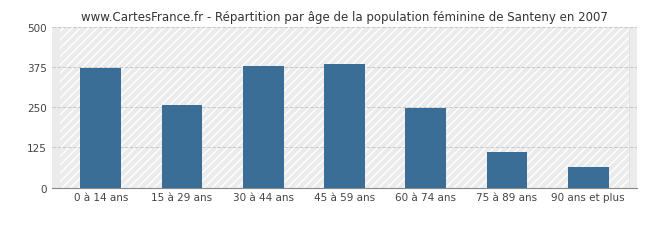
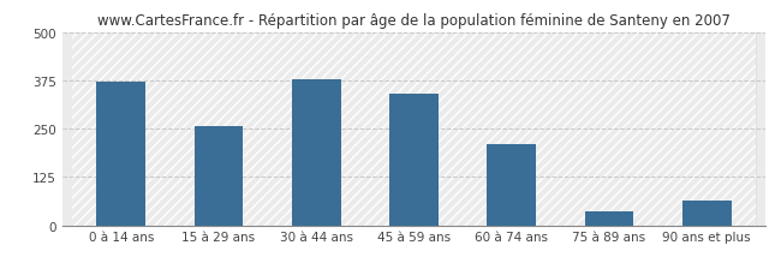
45 à 59 ans: 385 -> 340
60 à 74 ans: 248 -> 210
75 à 89 ans: 112 -> 35
